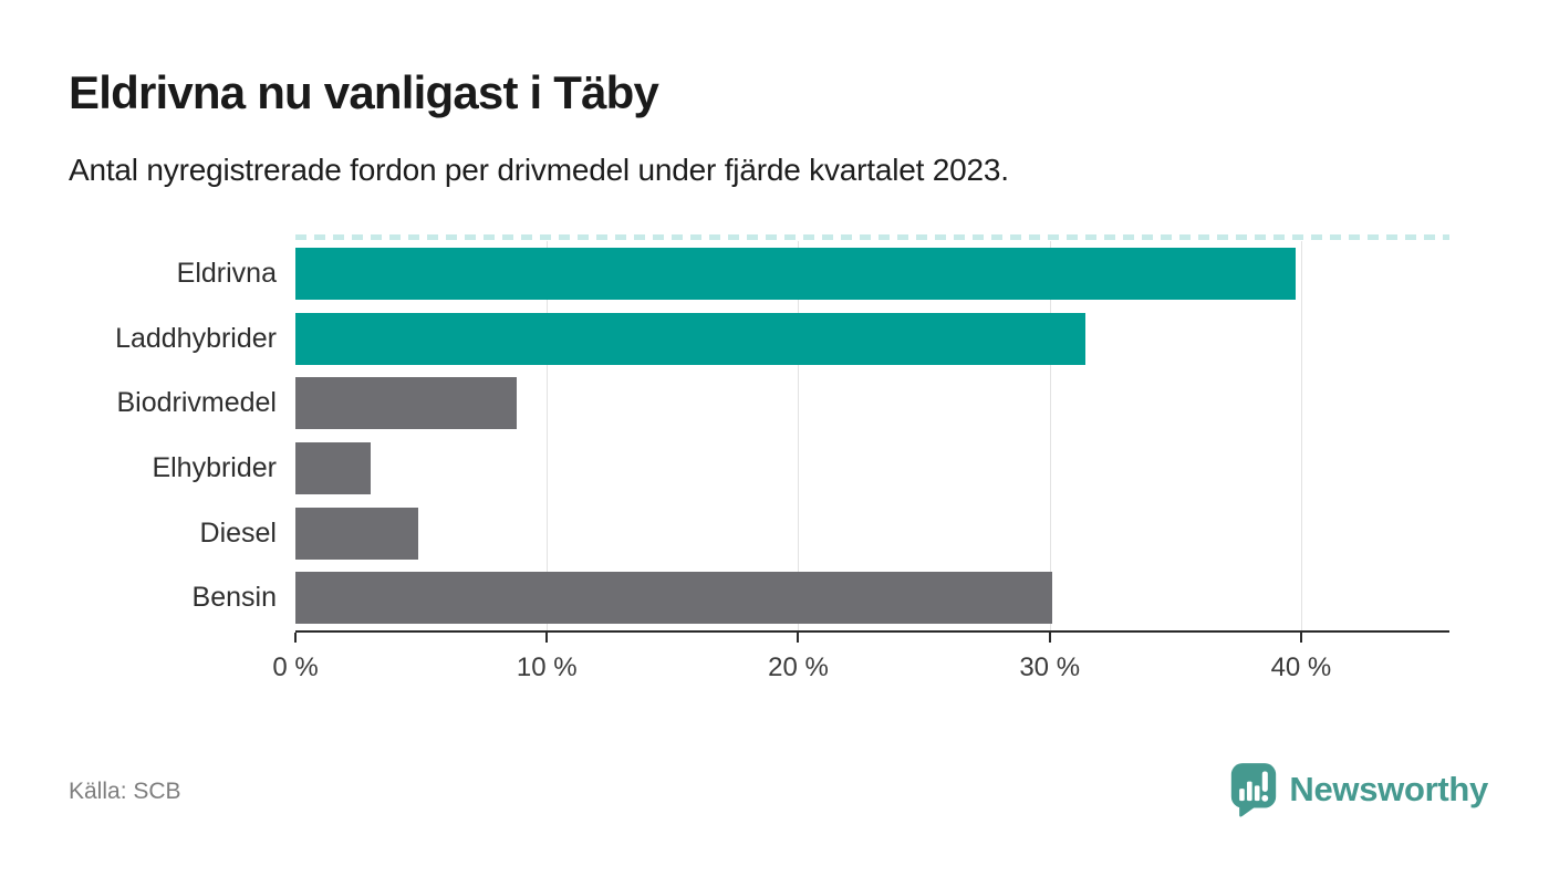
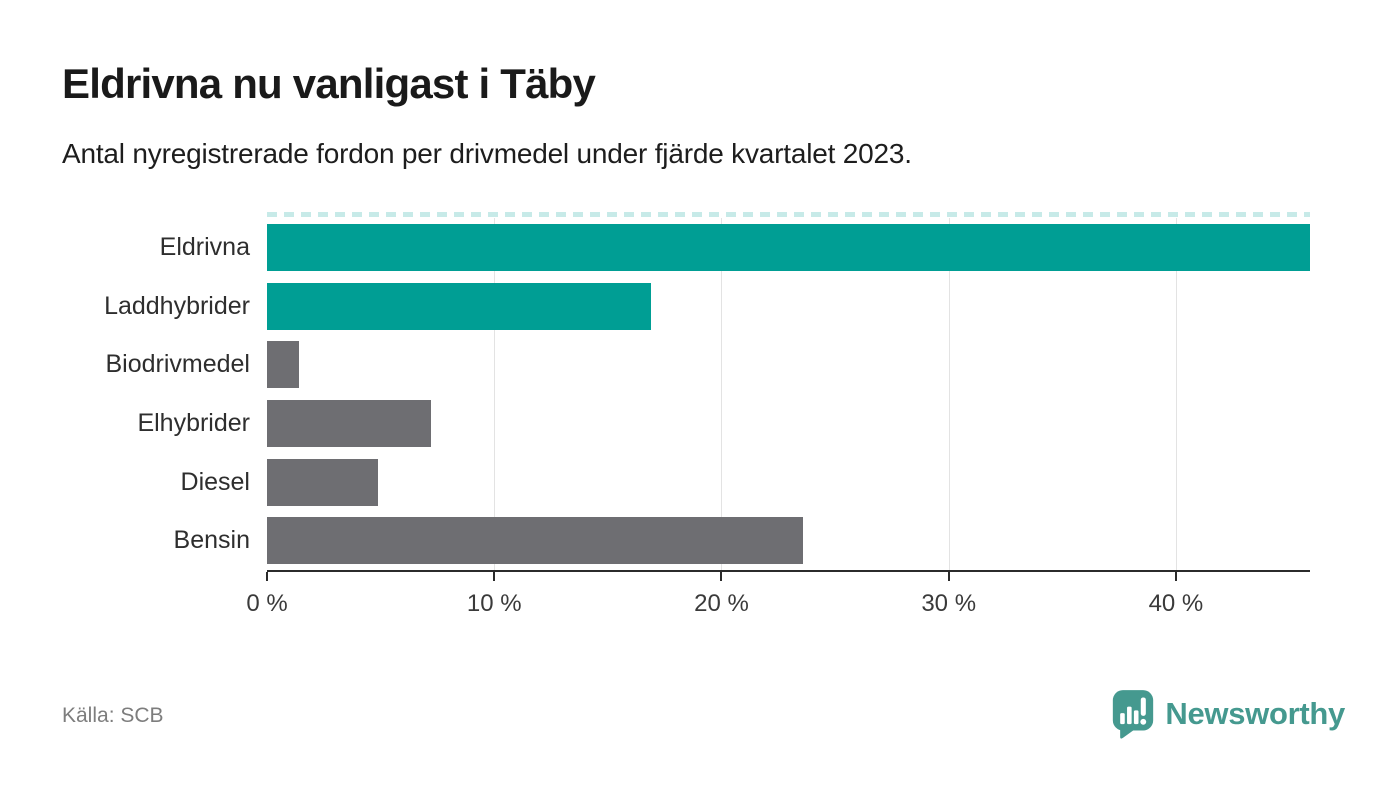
Eldrivna: 39.8% -> 45.9%
Laddhybrider: 31.4% -> 16.9%
Biodrivmedel: 8.8% -> 1.4%
Elhybrider: 3.0% -> 7.2%
Bensin: 30.1% -> 23.6%
